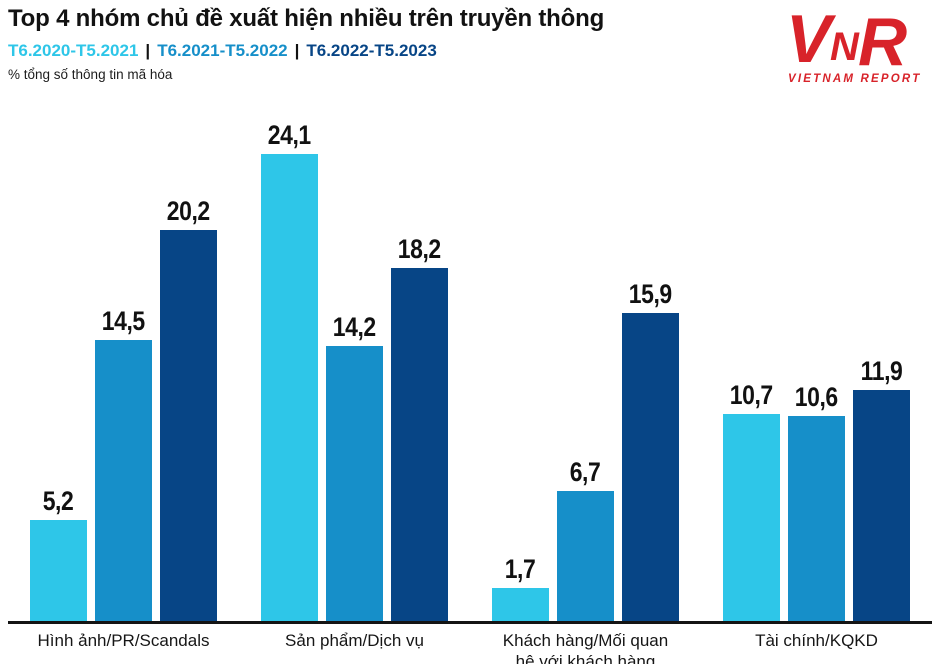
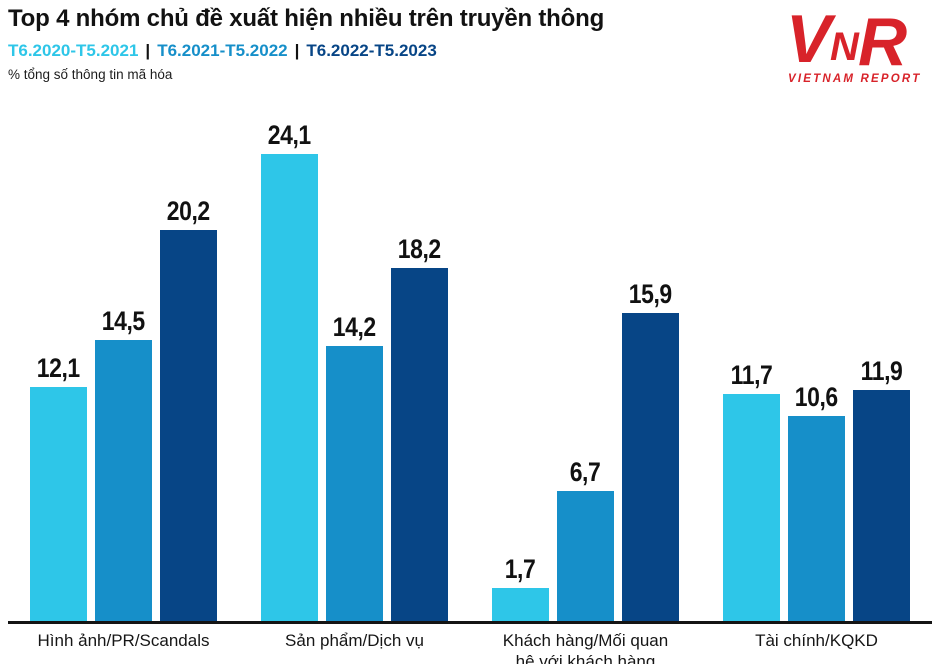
T6.2020-T5.2021/Hình ảnh/PR/Scandals: 5,2 -> 12,1
T6.2020-T5.2021/Tài chính/KQKD: 10,7 -> 11,7
